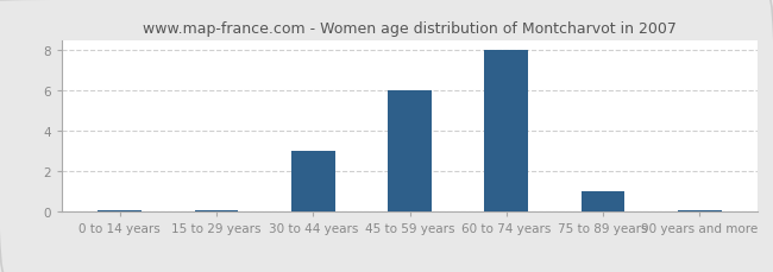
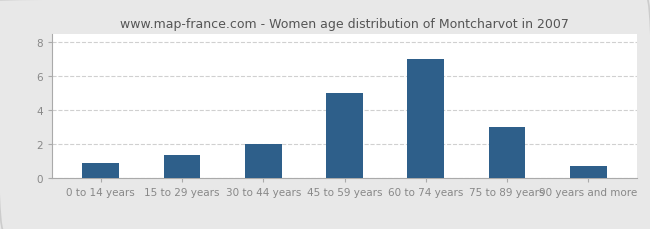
0 to 14 years: 0.1 -> 0.9
15 to 29 years: 0.1 -> 1.4
30 to 44 years: 3.0 -> 2.0
45 to 59 years: 6.0 -> 5.0
60 to 74 years: 8.0 -> 7.0
75 to 89 years: 1.0 -> 3.0
90 years and more: 0.1 -> 0.7
